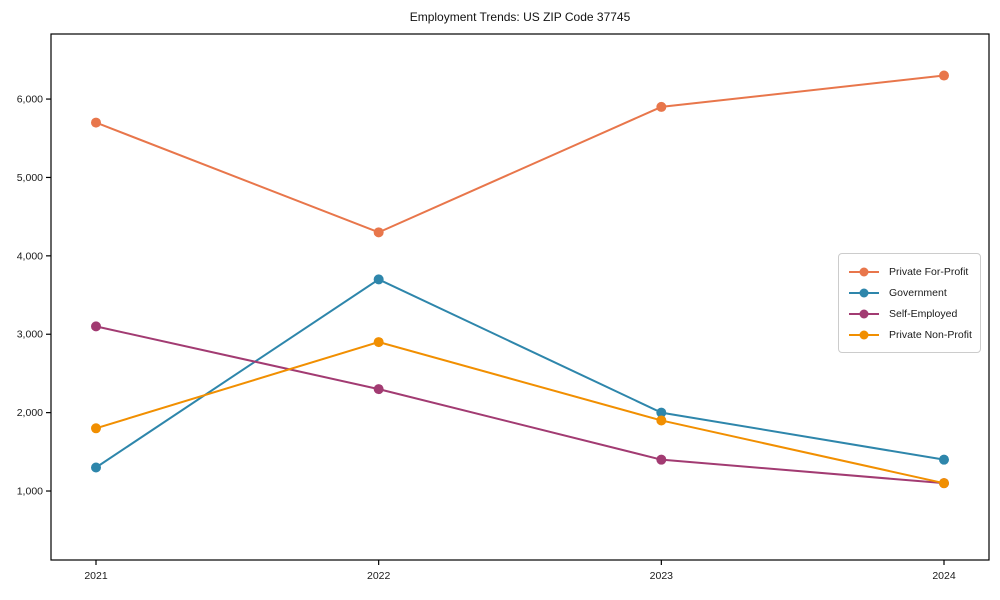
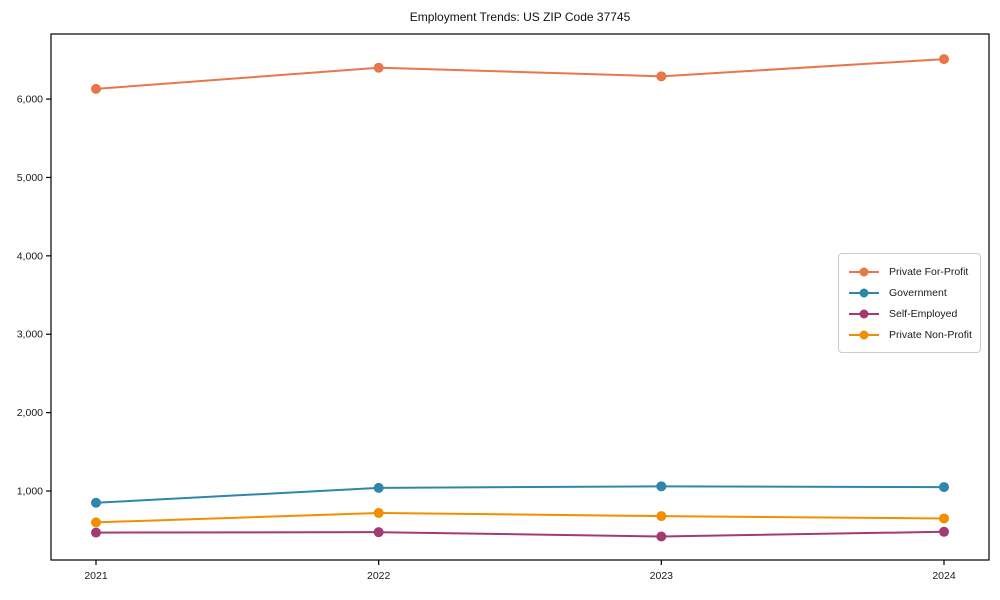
Private For-Profit/2021: 5700 -> 6100
Government/2021: 1300 -> 800
Self-Employed/2021: 3100 -> 500
Private Non-Profit/2021: 1800 -> 600
Private For-Profit/2022: 4300 -> 6400
Government/2022: 3700 -> 1000
Self-Employed/2022: 2300 -> 500
Private Non-Profit/2022: 2900 -> 700
Private For-Profit/2023: 5900 -> 6300
Government/2023: 2000 -> 1100
Self-Employed/2023: 1400 -> 400
Private Non-Profit/2023: 1900 -> 700
Private For-Profit/2024: 6300 -> 6500
Government/2024: 1400 -> 1000
Self-Employed/2024: 1100 -> 500
Private Non-Profit/2024: 1100 -> 600
